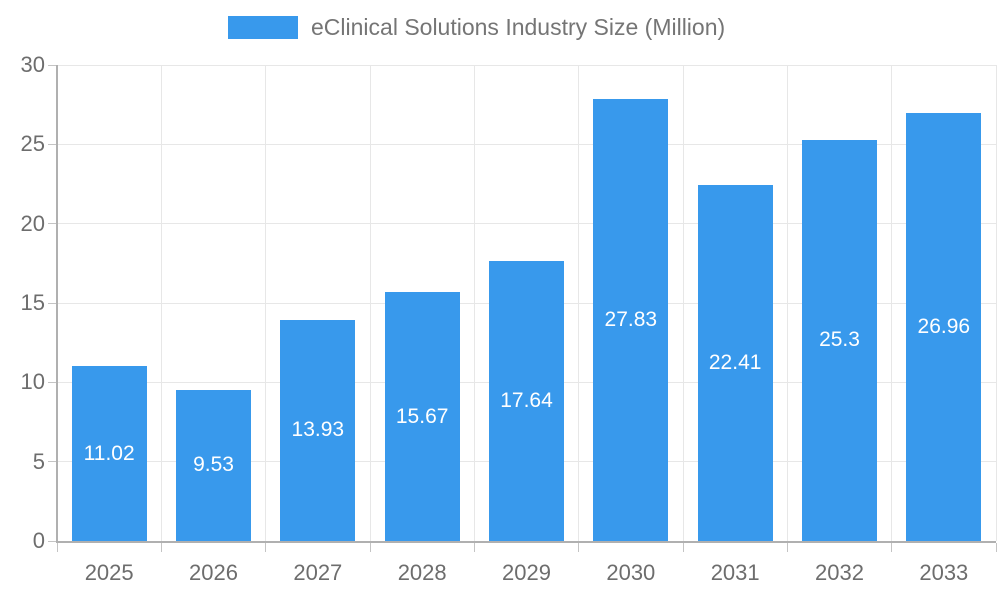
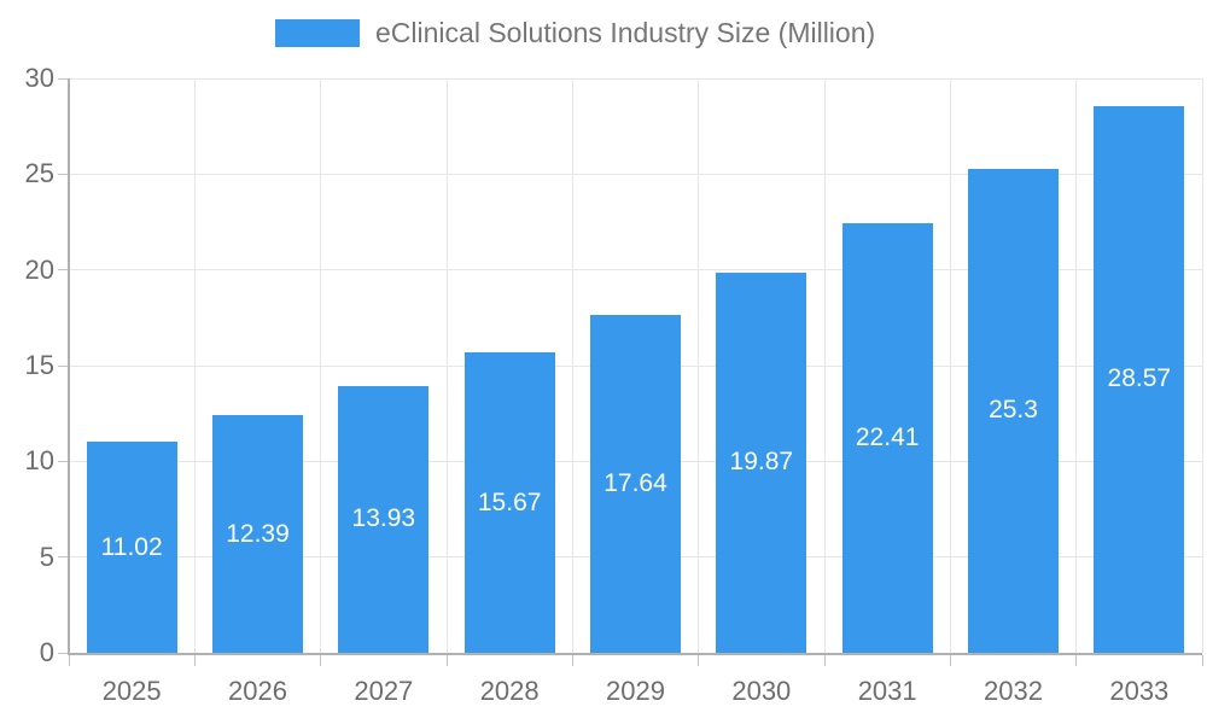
2026: 9.53 -> 12.39
2030: 27.83 -> 19.87
2033: 26.96 -> 28.57
